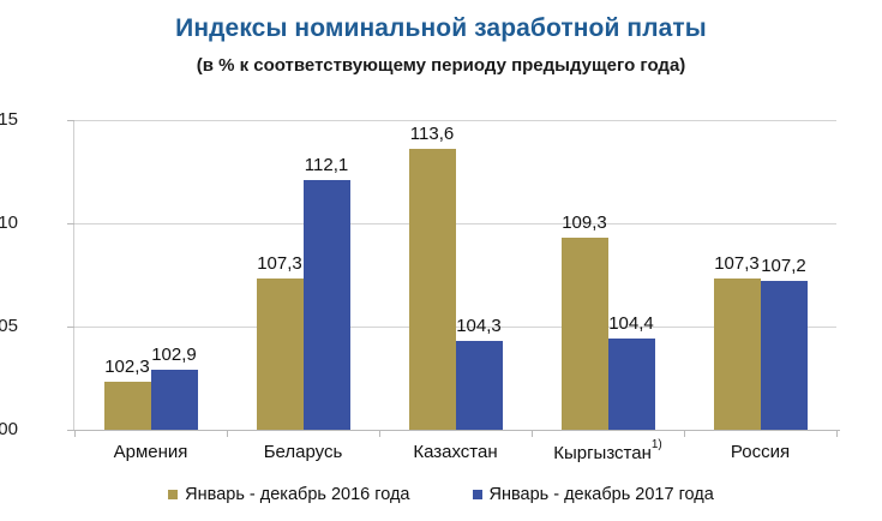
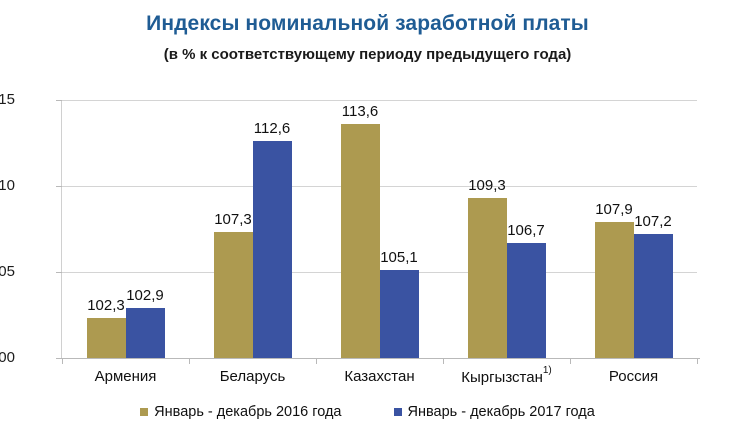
Январь - декабрь 2017 года/Беларусь: 112,1 -> 112,6
Январь - декабрь 2017 года/Казахстан: 104,3 -> 105,1
Январь - декабрь 2017 года/Кыргызстан: 104,4 -> 106,7
Январь - декабрь 2016 года/Россия: 107,3 -> 107,9
